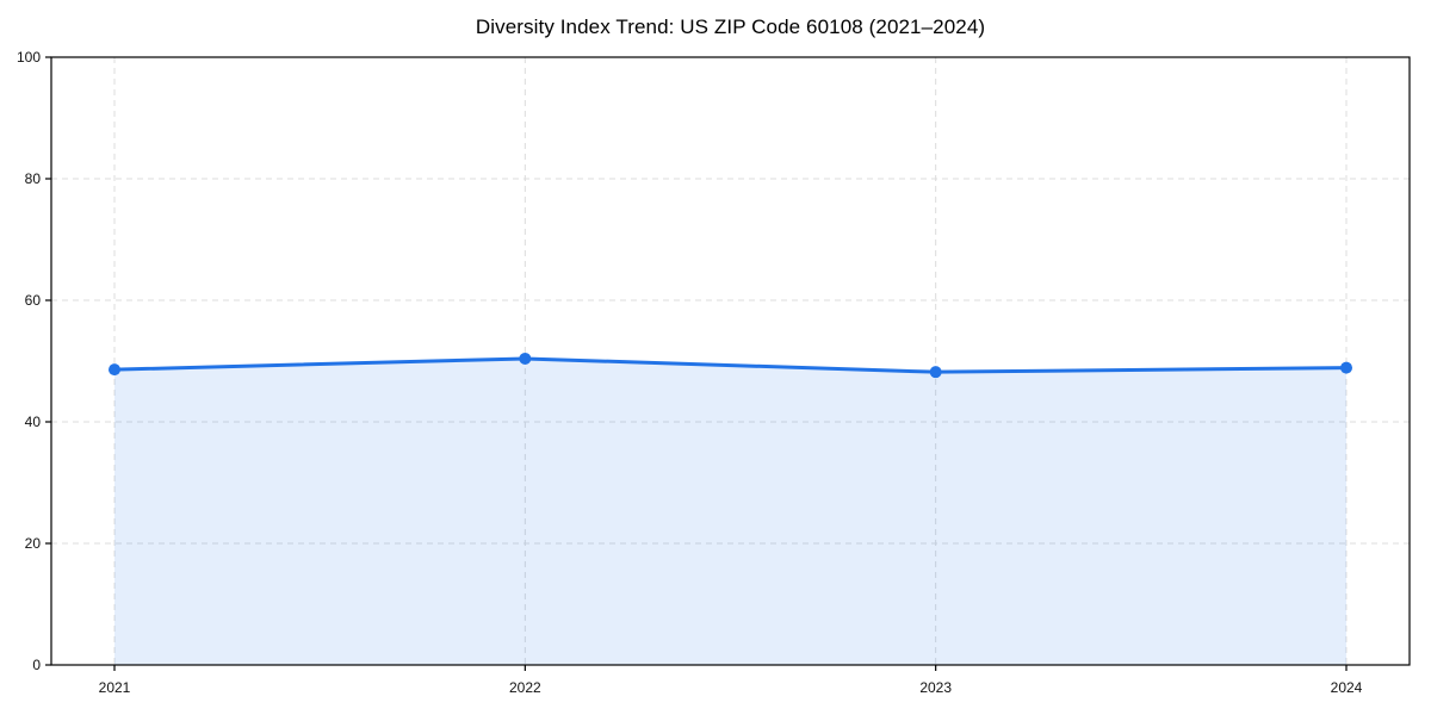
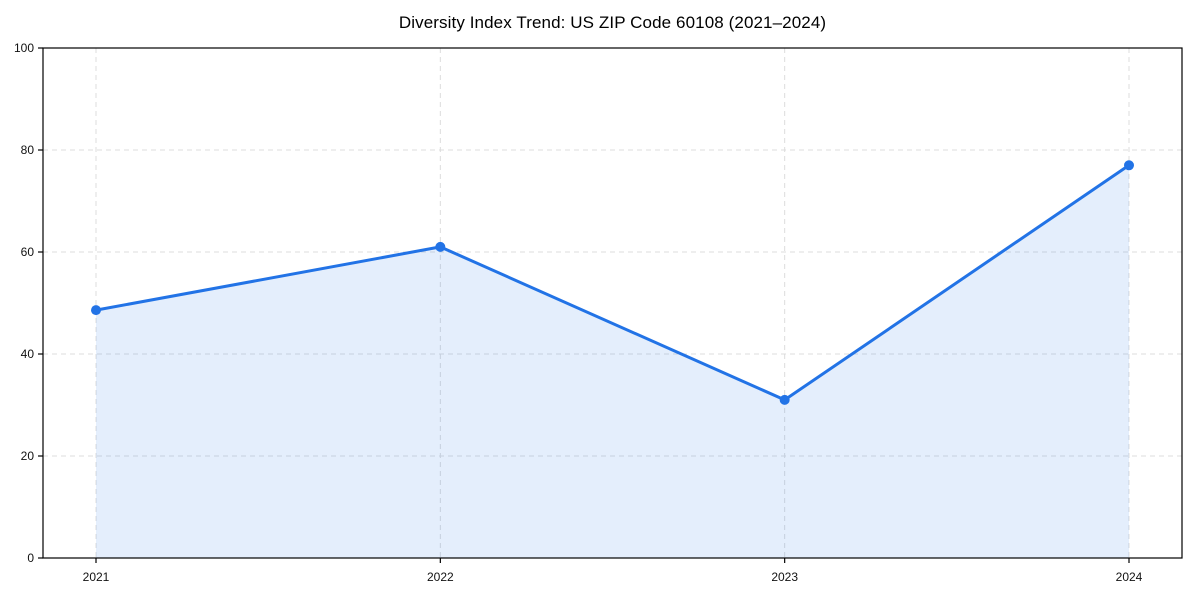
2022: 50 -> 61
2023: 48 -> 31
2024: 49 -> 77
